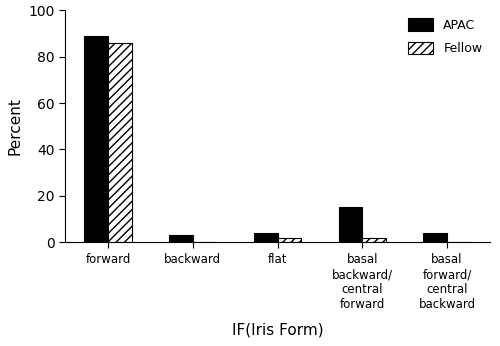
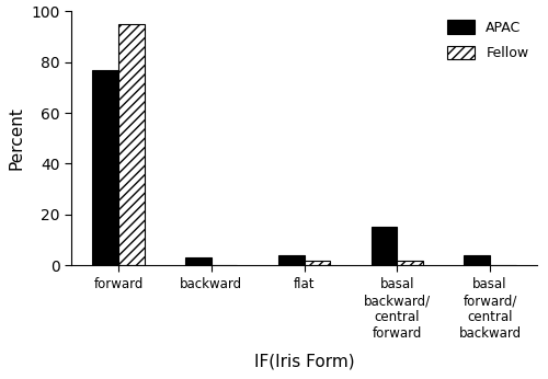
APAC/forward: 89 -> 77
Fellow/forward: 86 -> 95
